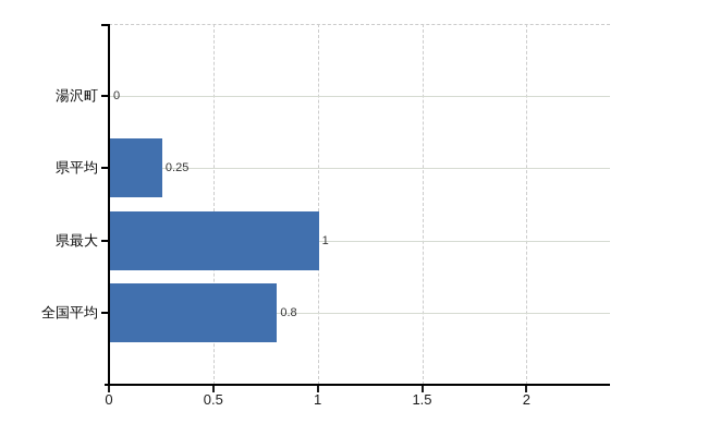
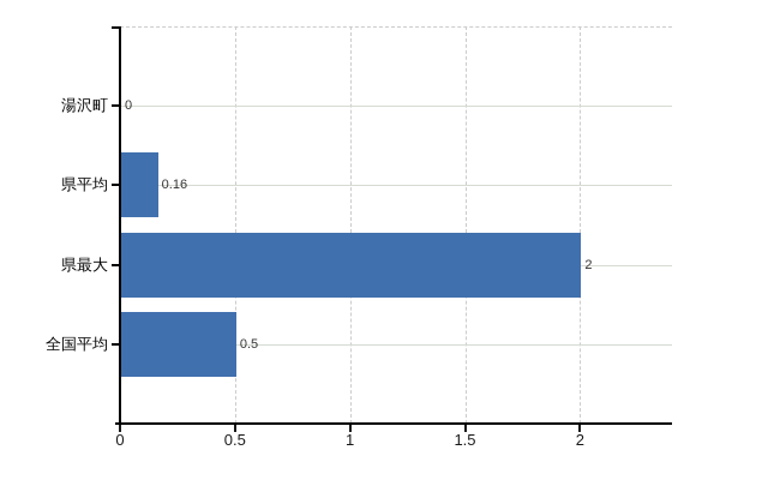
県平均: 0.25 -> 0.16
県最大: 1 -> 2
全国平均: 0.8 -> 0.5
